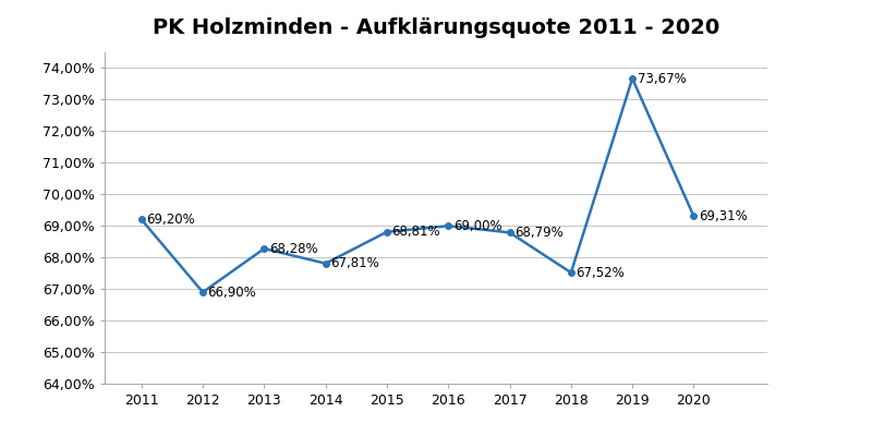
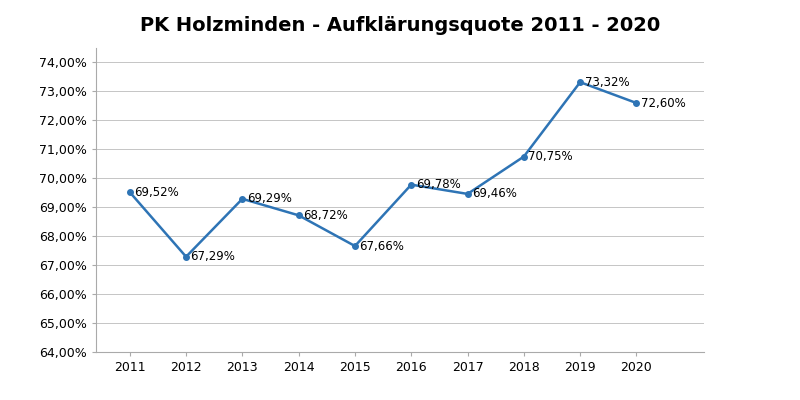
2011: 69,20% -> 69,52%
2012: 66,90% -> 67,29%
2013: 68,28% -> 69,29%
2014: 67,81% -> 68,72%
2015: 68,81% -> 67,66%
2016: 69,00% -> 69,78%
2017: 68,79% -> 69,46%
2018: 67,52% -> 70,75%
2019: 73,67% -> 73,32%
2020: 69,31% -> 72,60%
